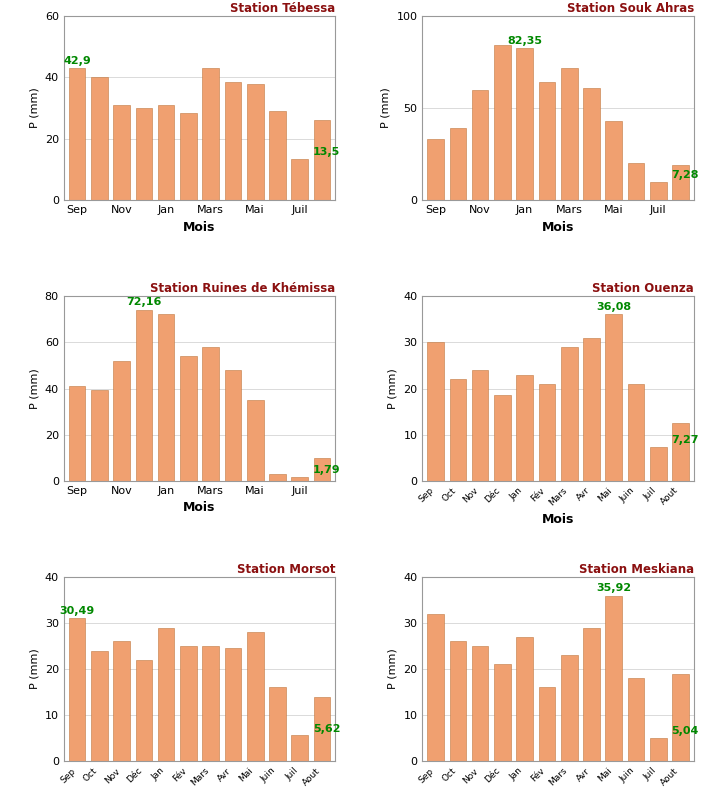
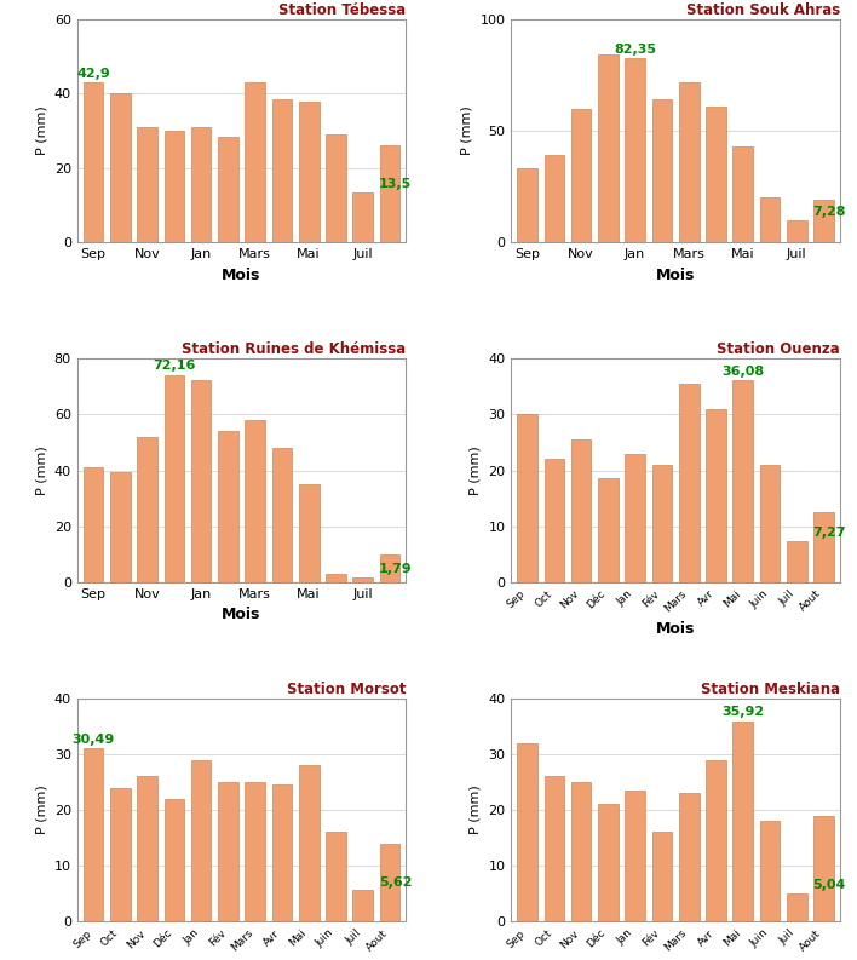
Station Ouenza/Nov: 24.0 -> 25.5
Station Ouenza/Mars: 29.0 -> 35.5
Station Meskiana/Jan: 27.0 -> 23.5
